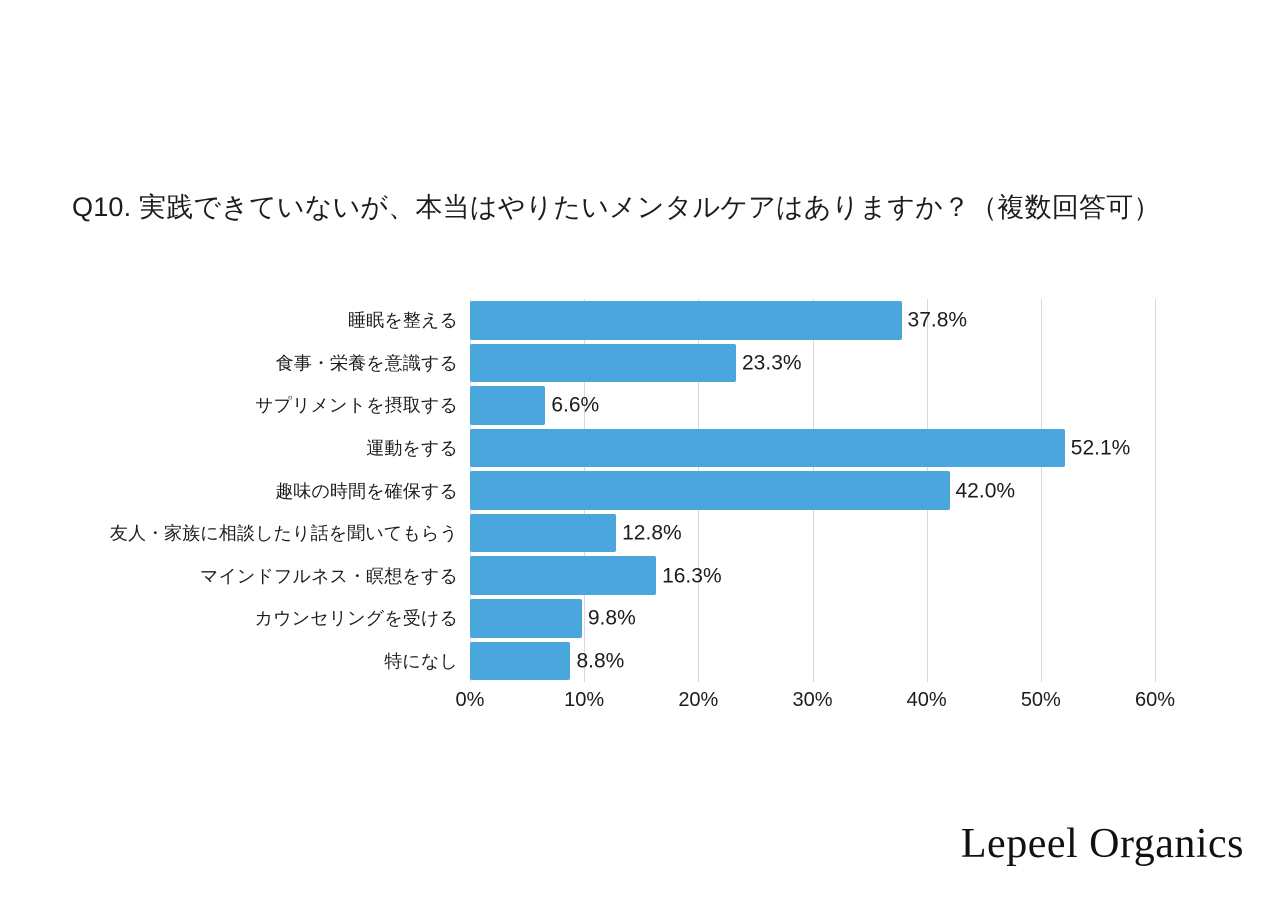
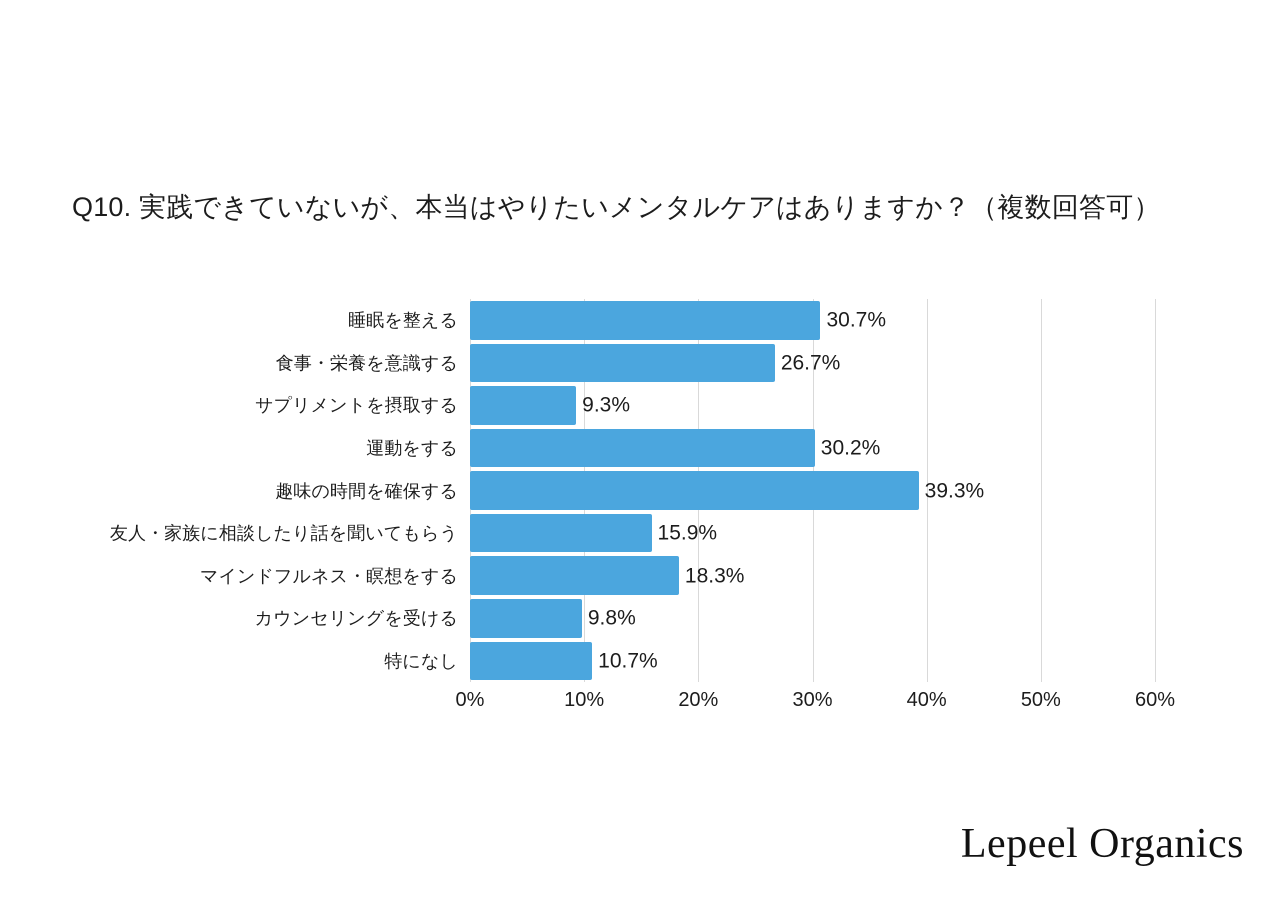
睡眠を整える: 37.8% -> 30.7%
食事・栄養を意識する: 23.3% -> 26.7%
サプリメントを摂取する: 6.6% -> 9.3%
運動をする: 52.1% -> 30.2%
趣味の時間を確保する: 42.0% -> 39.3%
友人・家族に相談したり話を聞いてもらう: 12.8% -> 15.9%
マインドフルネス・瞑想をする: 16.3% -> 18.3%
特になし: 8.8% -> 10.7%
